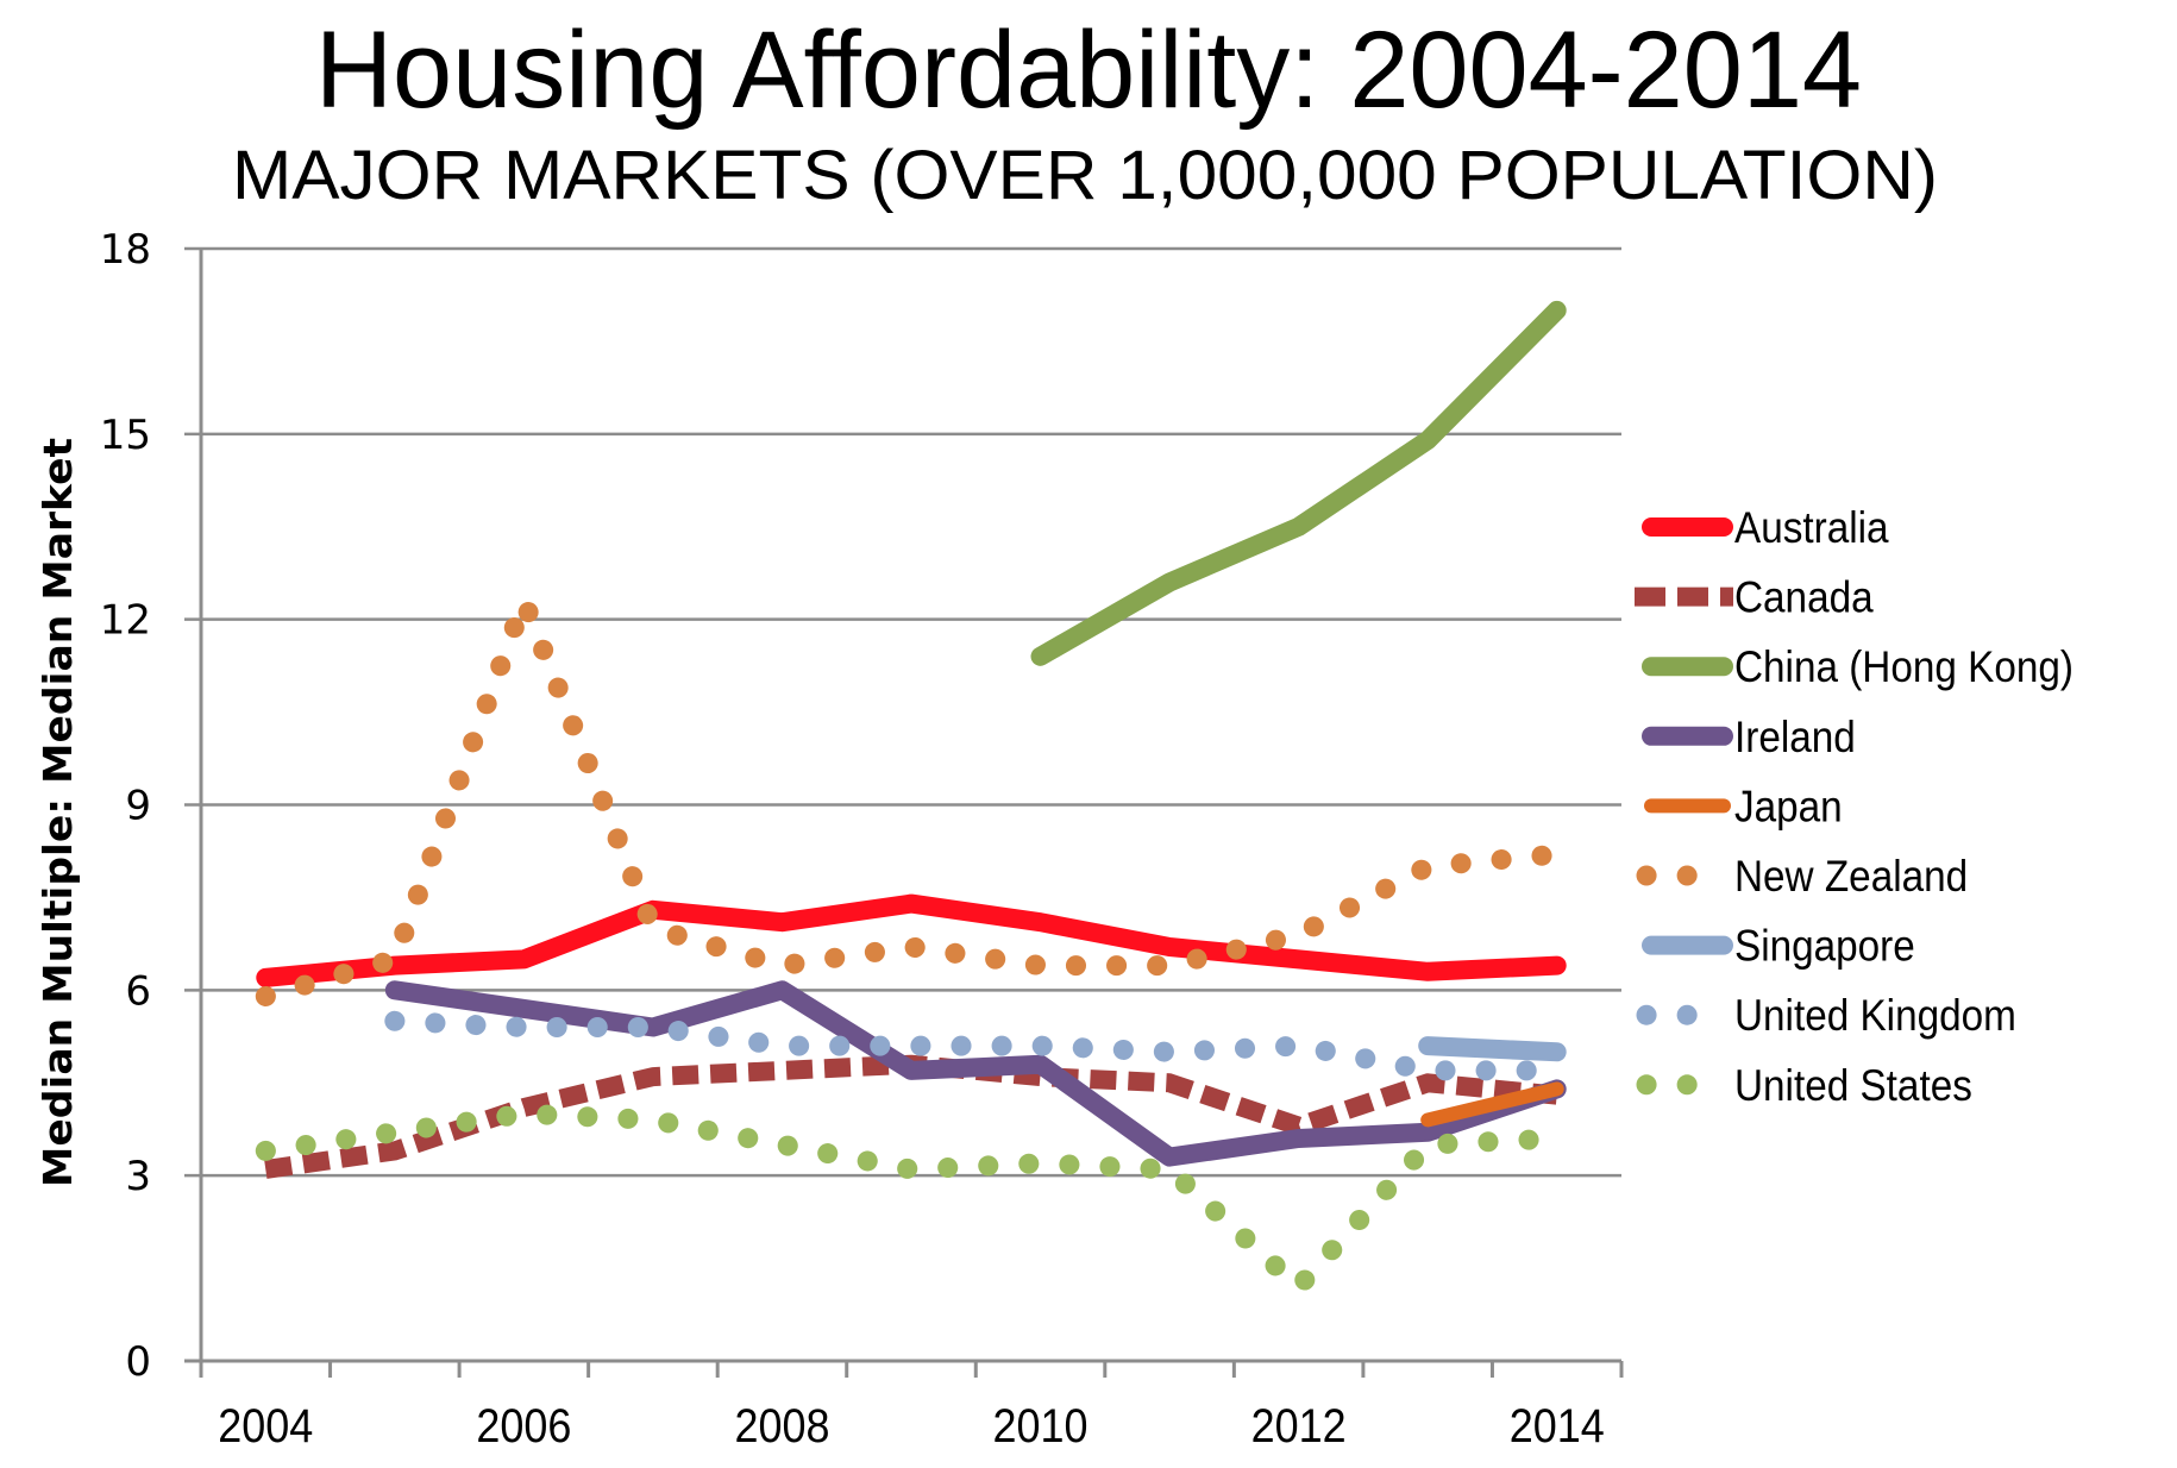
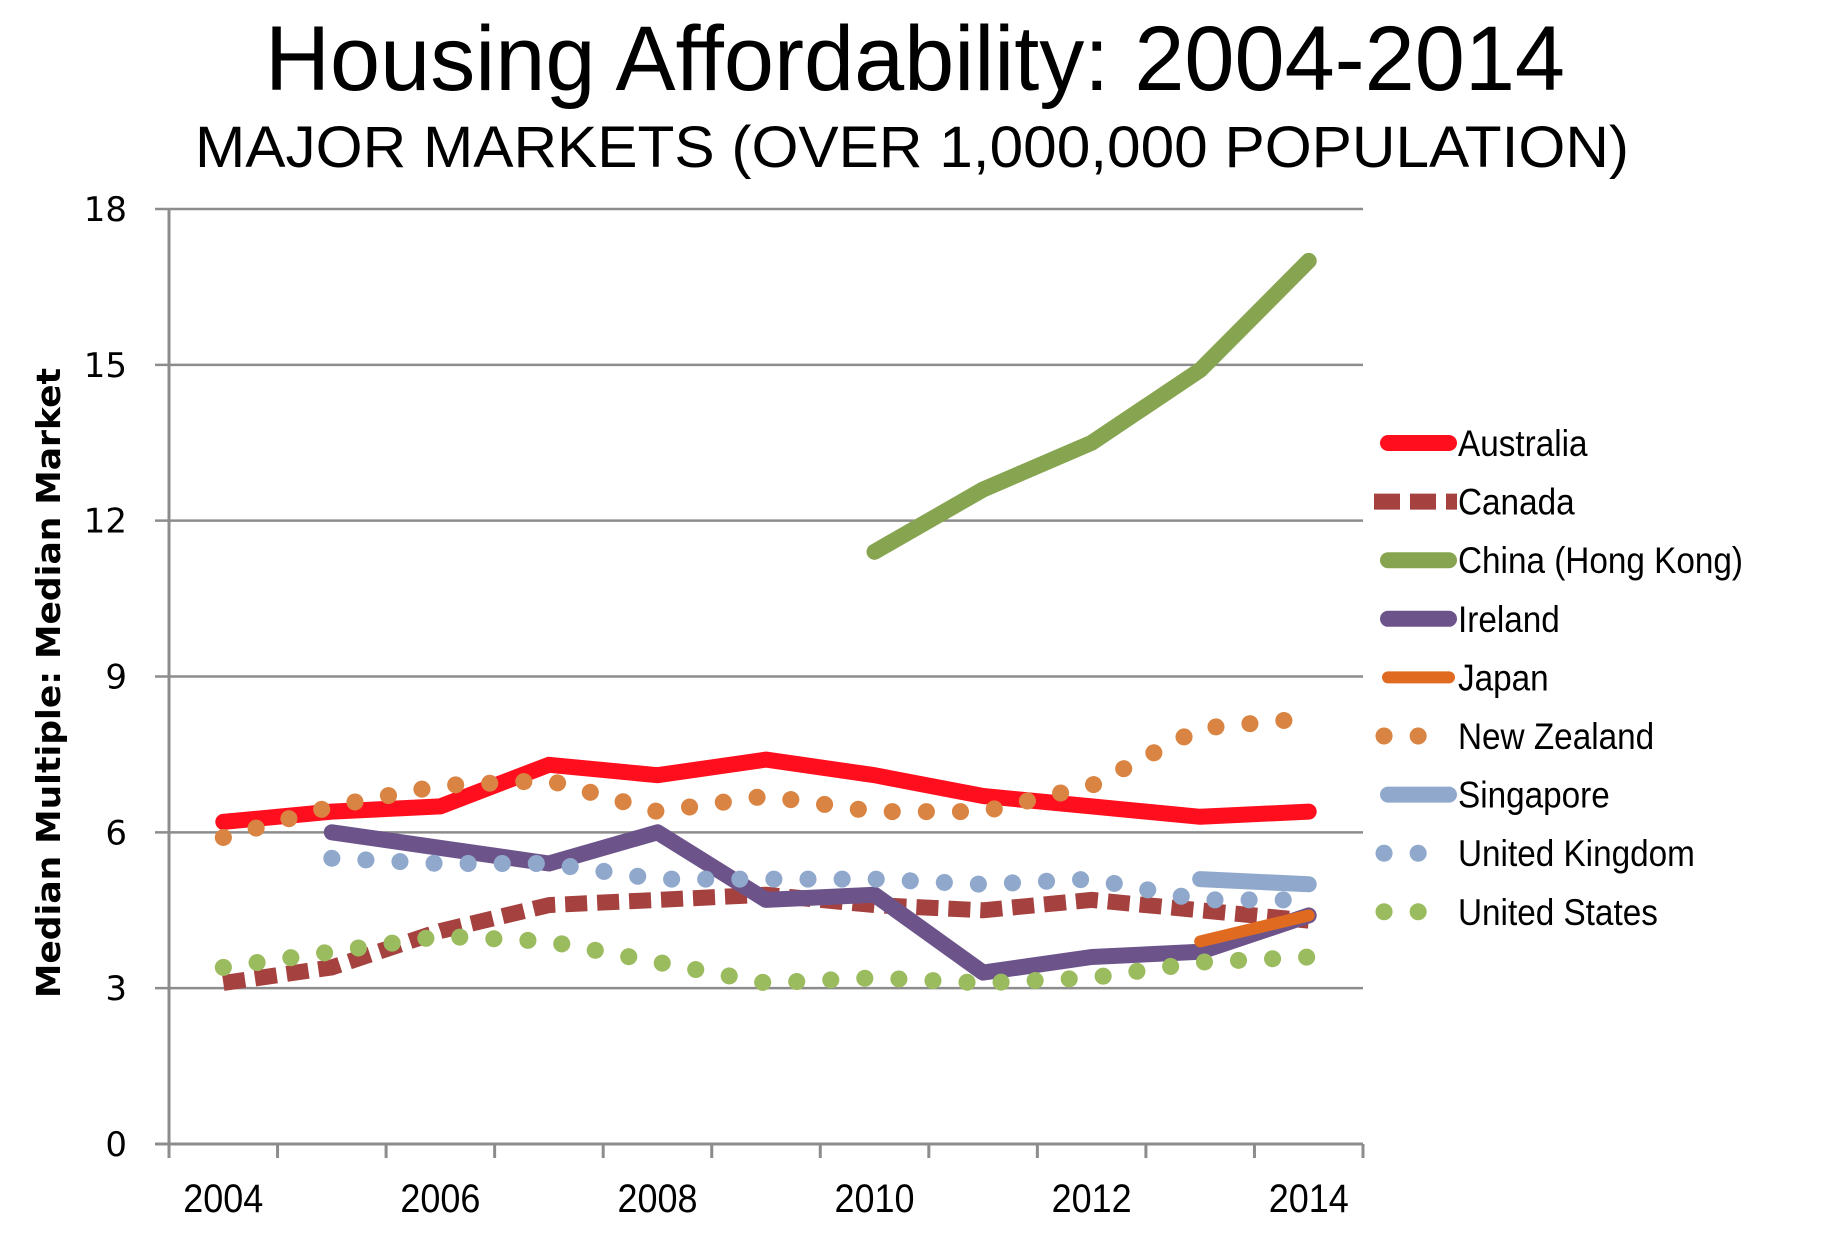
New Zealand/2006: 12.3 -> 6.9
Canada/2012: 3.8 -> 4.7
United States/2012: 1.2 -> 3.2
